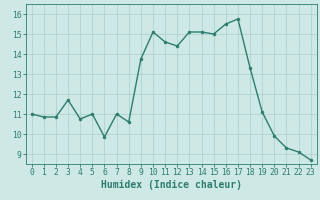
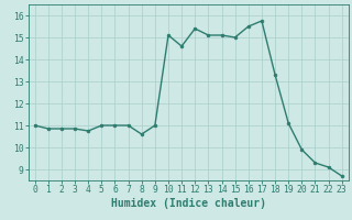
3: 11.70 -> 10.85
6: 9.85 -> 11.00
9: 13.75 -> 11.00
12: 14.40 -> 15.40
